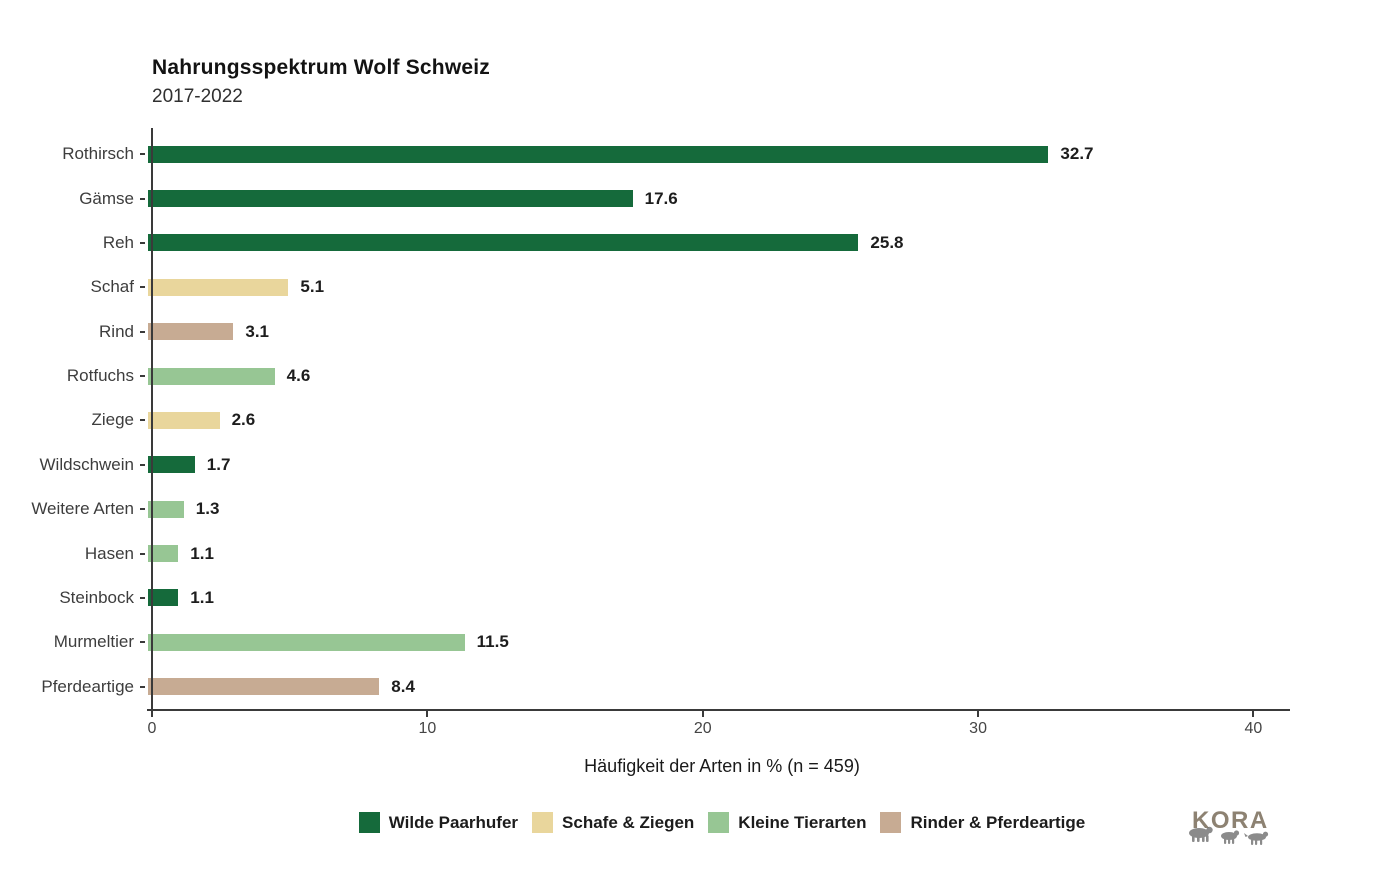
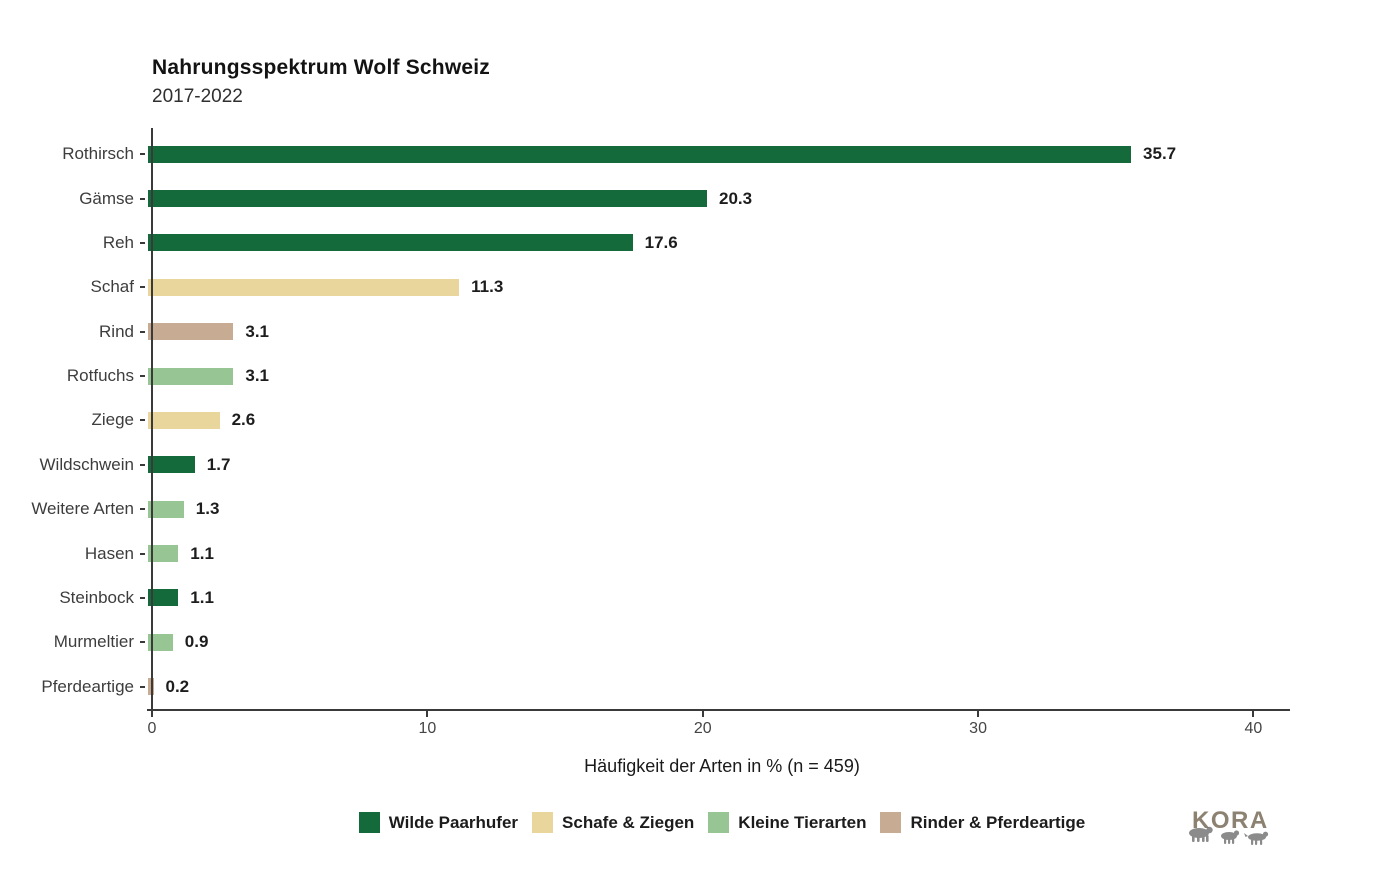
Rothirsch: 32.7 -> 35.7
Gämse: 17.6 -> 20.3
Reh: 25.8 -> 17.6
Schaf: 5.1 -> 11.3
Rotfuchs: 4.6 -> 3.1
Murmeltier: 11.5 -> 0.9
Pferdeartige: 8.4 -> 0.2
